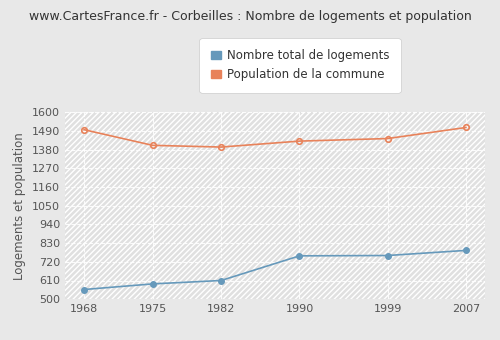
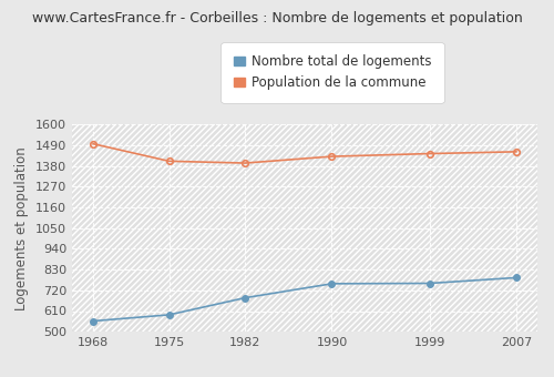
Nombre total de logements/1982: 610 -> 680
Population de la commune/2007: 1510 -> 1460
